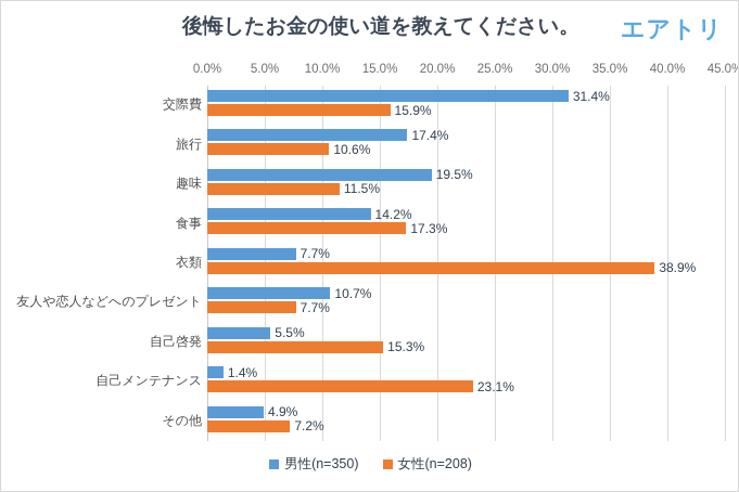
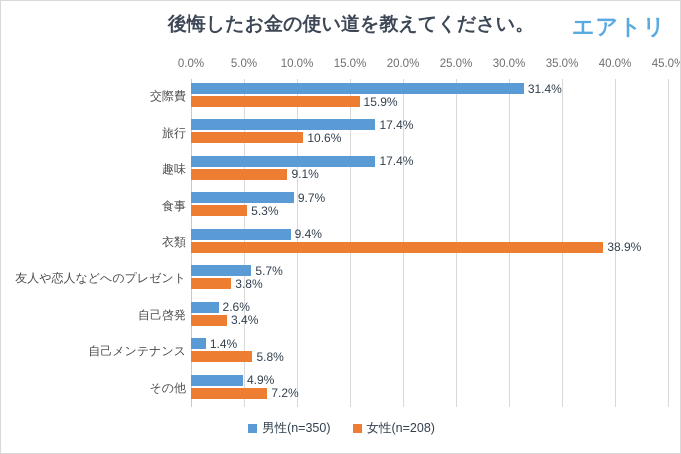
男性(n=350)/趣味: 19.5% -> 17.4%
女性(n=208)/趣味: 11.5% -> 9.1%
男性(n=350)/食事: 14.2% -> 9.7%
女性(n=208)/食事: 17.3% -> 5.3%
男性(n=350)/衣類: 7.7% -> 9.4%
男性(n=350)/友人や恋人などへのプレゼント: 10.7% -> 5.7%
女性(n=208)/友人や恋人などへのプレゼント: 7.7% -> 3.8%
男性(n=350)/自己啓発: 5.5% -> 2.6%
女性(n=208)/自己啓発: 15.3% -> 3.4%
女性(n=208)/自己メンテナンス: 23.1% -> 5.8%
